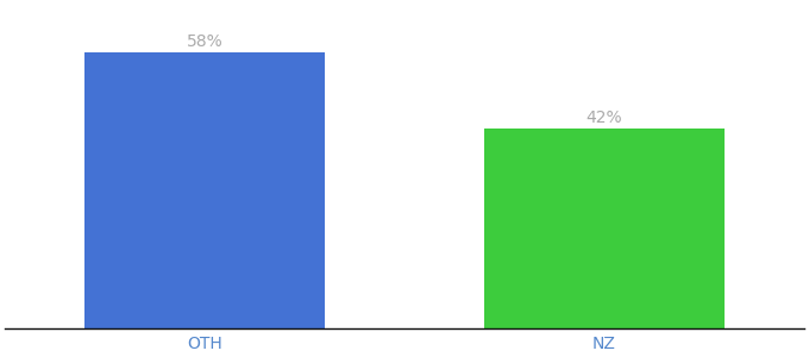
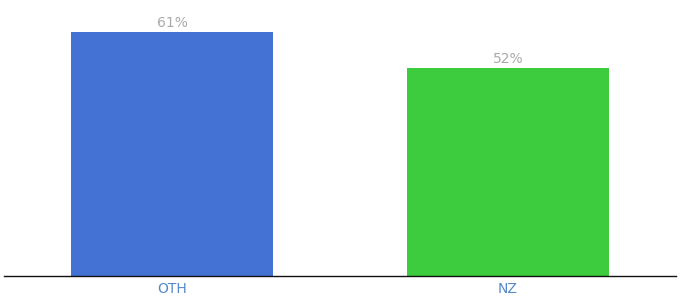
OTH: 58% -> 61%
NZ: 42% -> 52%
